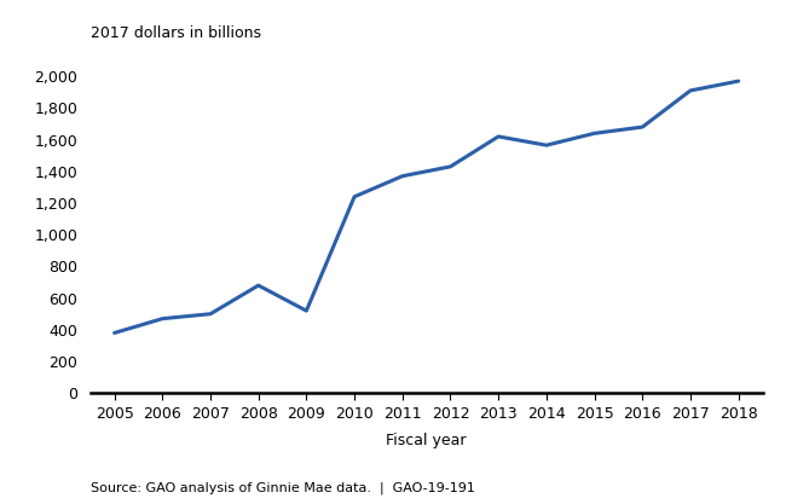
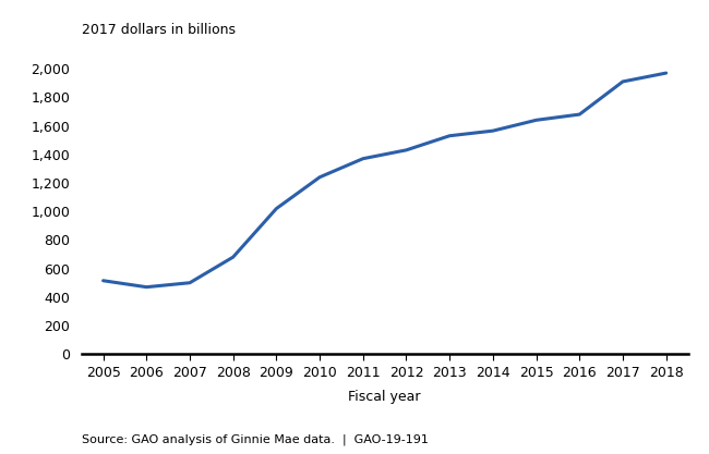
2005: 380 -> 520
2009: 520 -> 1,020
2013: 1,620 -> 1,530
